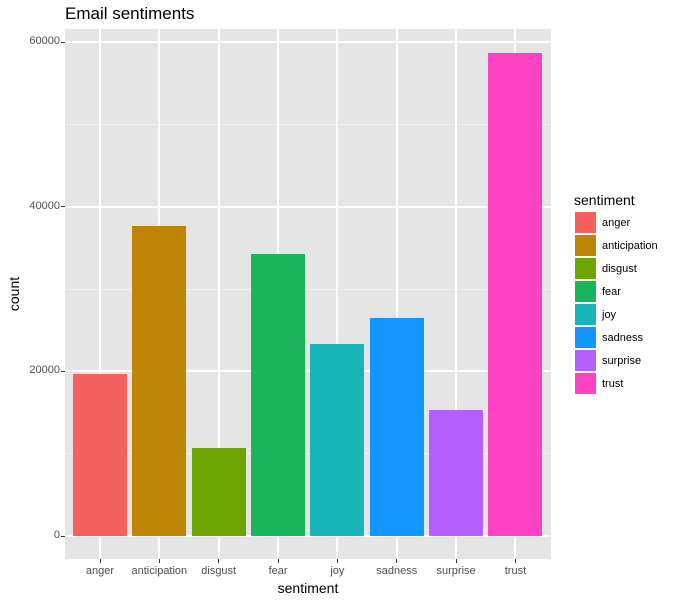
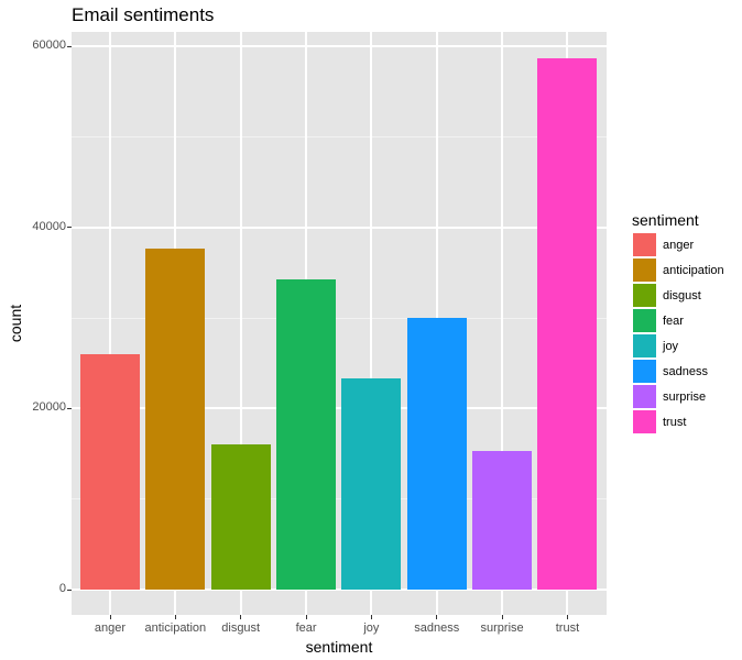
anger: 20000 -> 26000
disgust: 11000 -> 16000
sadness: 26000 -> 30000
